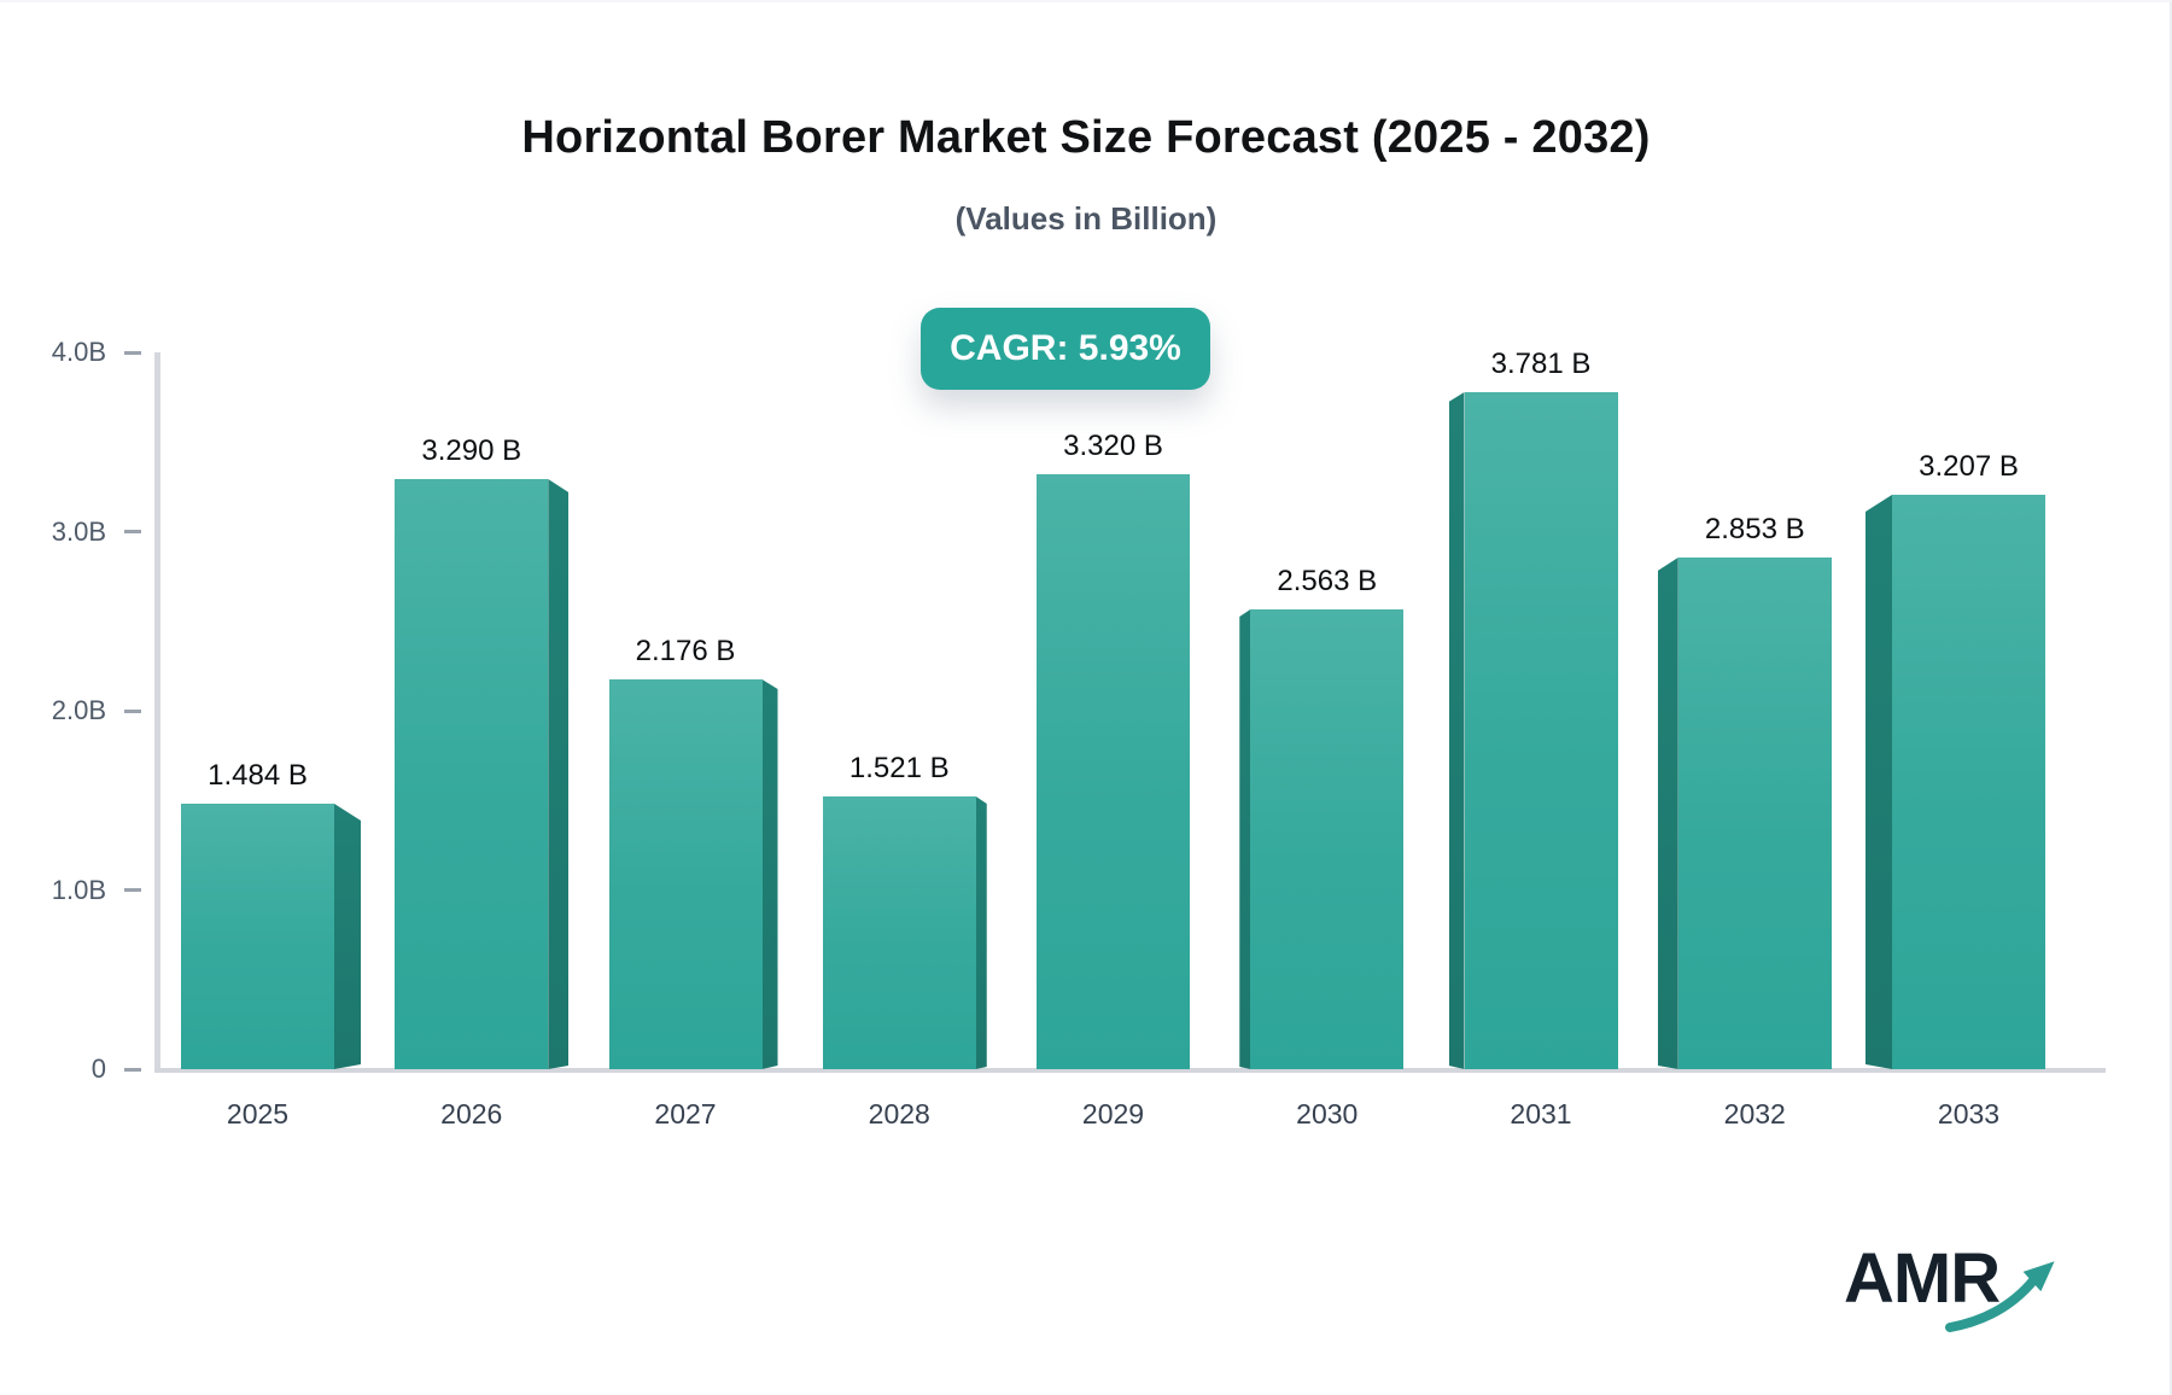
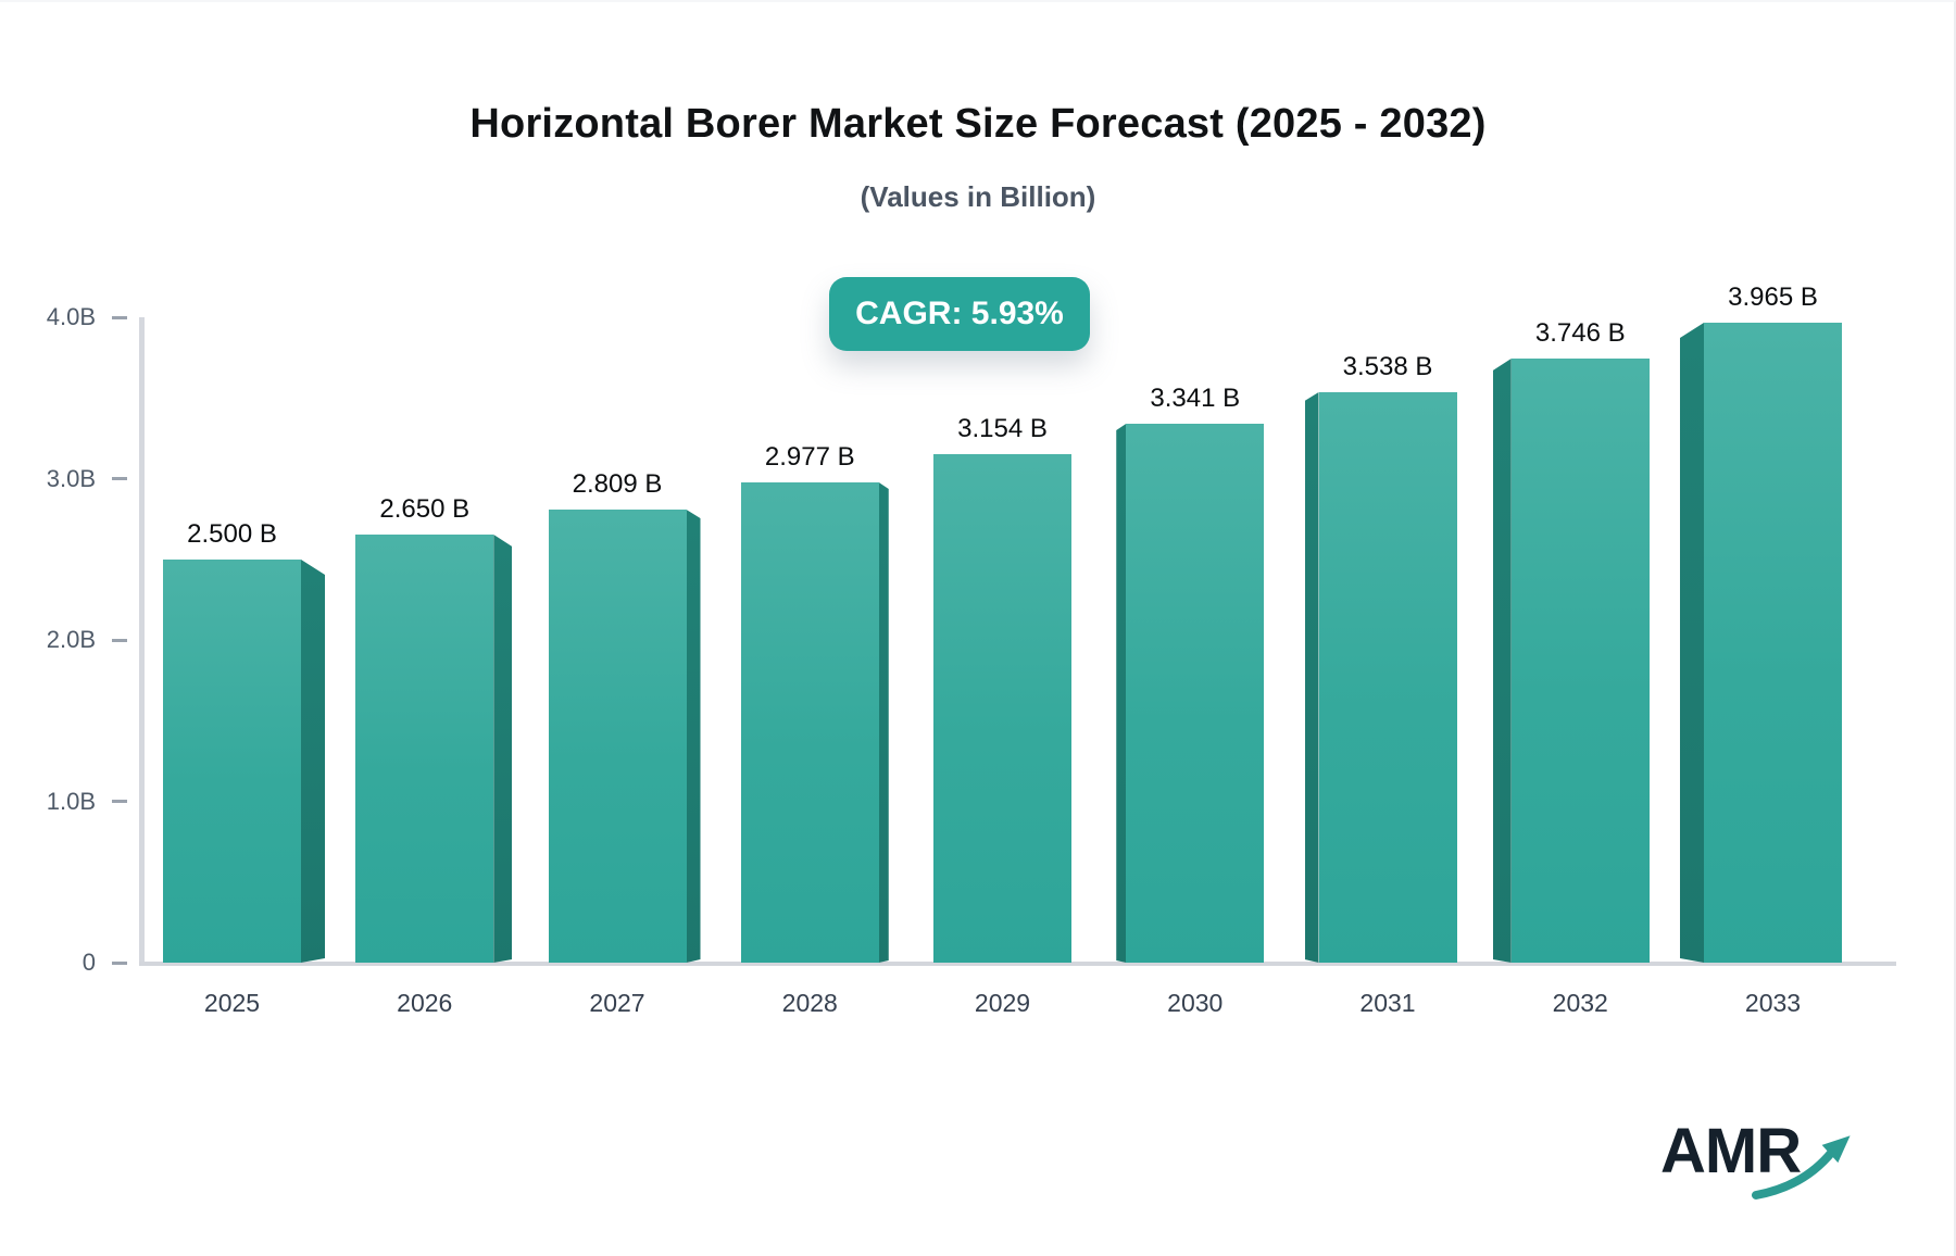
2025: 1.484 -> 2.500
2026: 3.290 -> 2.650
2027: 2.176 -> 2.809
2028: 1.521 -> 2.977
2029: 3.320 -> 3.154
2030: 2.563 -> 3.341
2031: 3.781 -> 3.538
2032: 2.853 -> 3.746
2033: 3.207 -> 3.965
